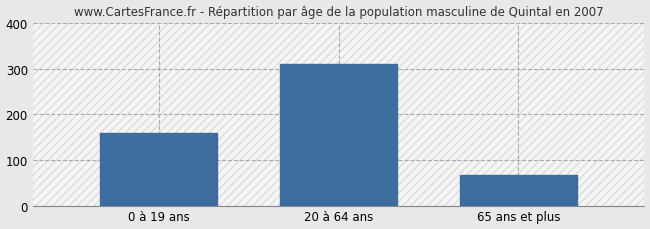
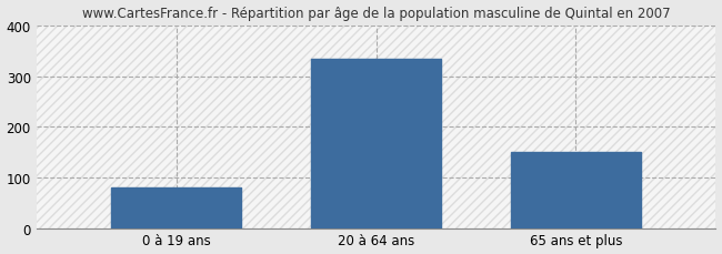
0 à 19 ans: 160 -> 80
20 à 64 ans: 311 -> 335
65 ans et plus: 68 -> 150
